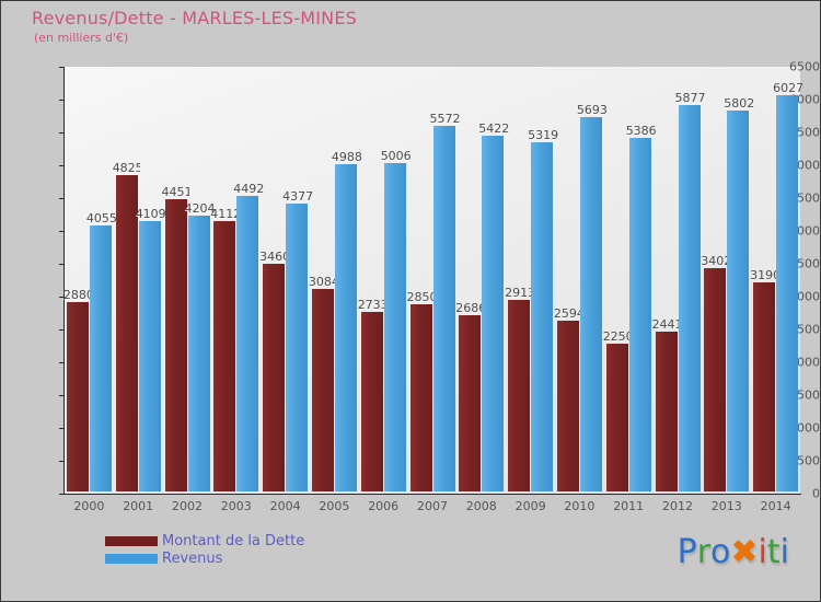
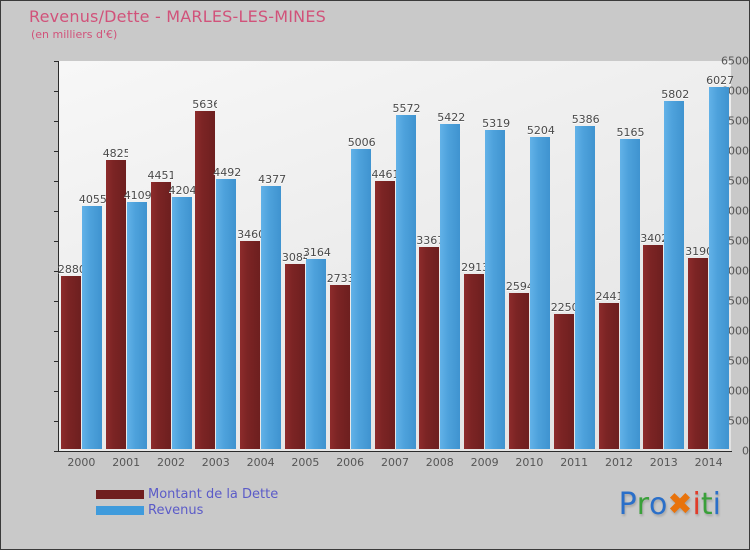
Montant de la Dette/2003: 4112 -> 5636
Revenus/2005: 4988 -> 3164
Montant de la Dette/2007: 2850 -> 4461
Montant de la Dette/2008: 2686 -> 3367
Revenus/2010: 5693 -> 5204
Revenus/2012: 5877 -> 5165
